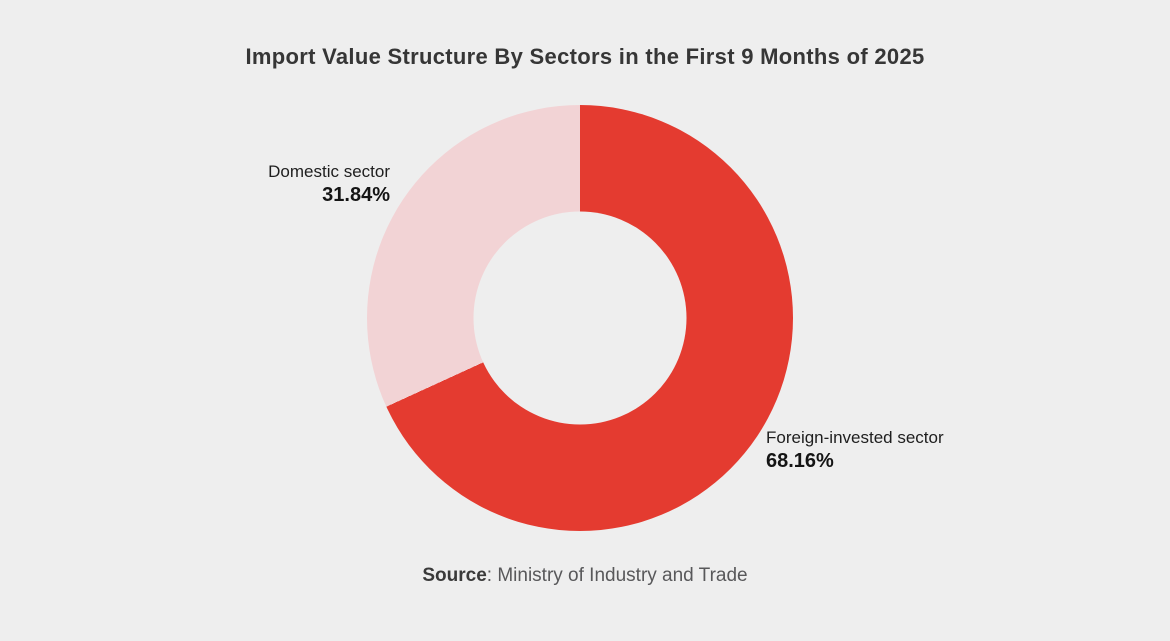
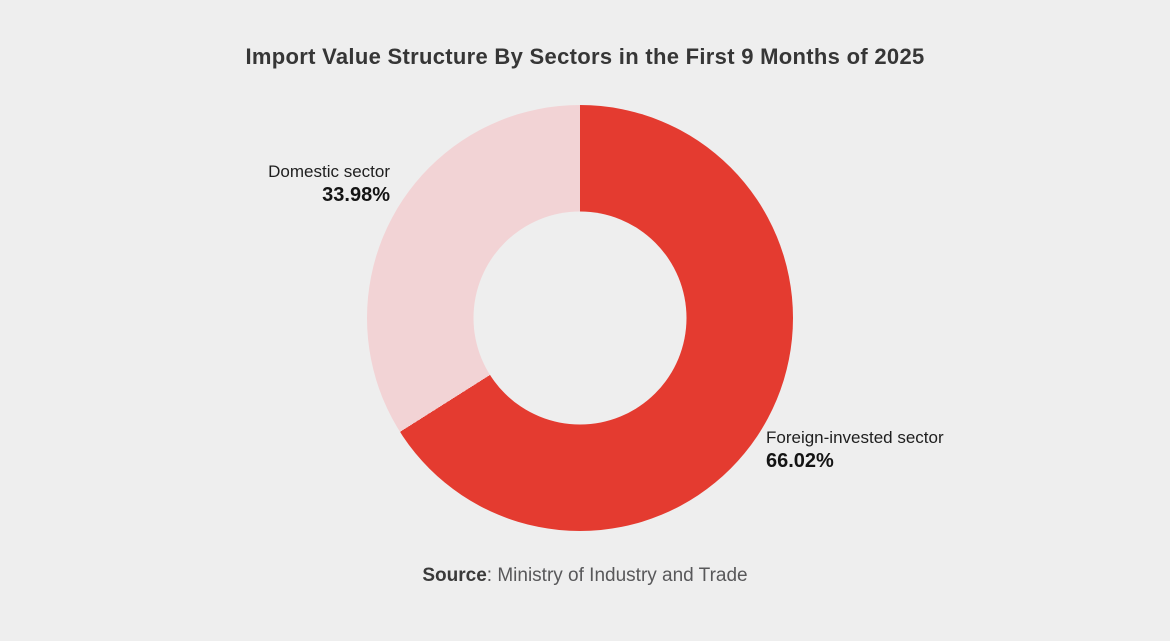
Foreign-invested sector: 68.16% -> 66.02%
Domestic sector: 31.84% -> 33.98%
